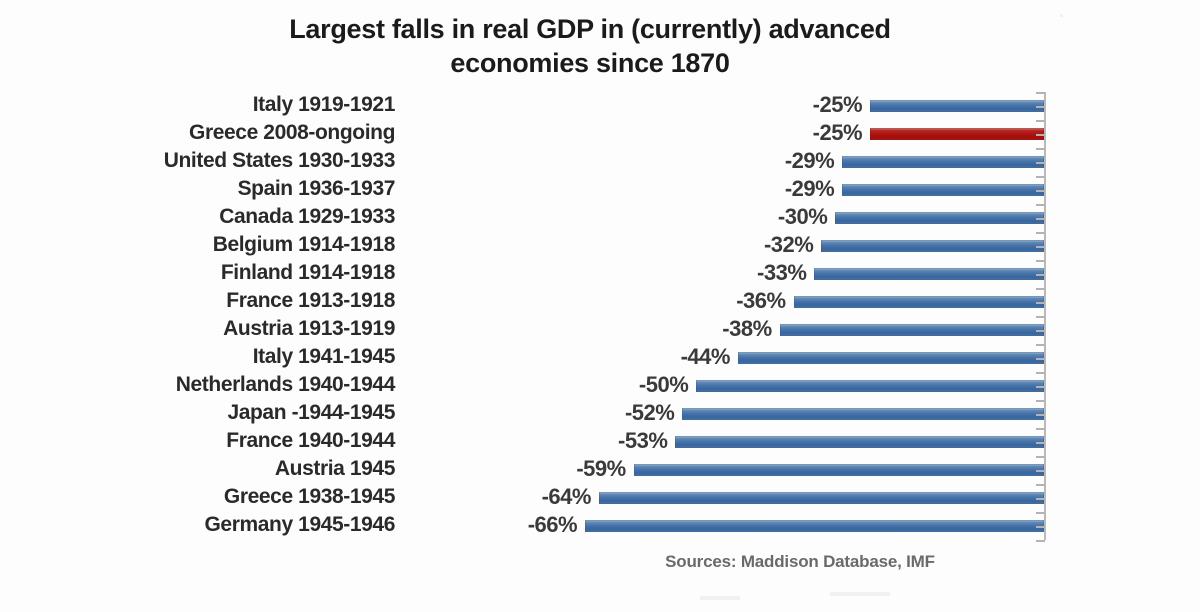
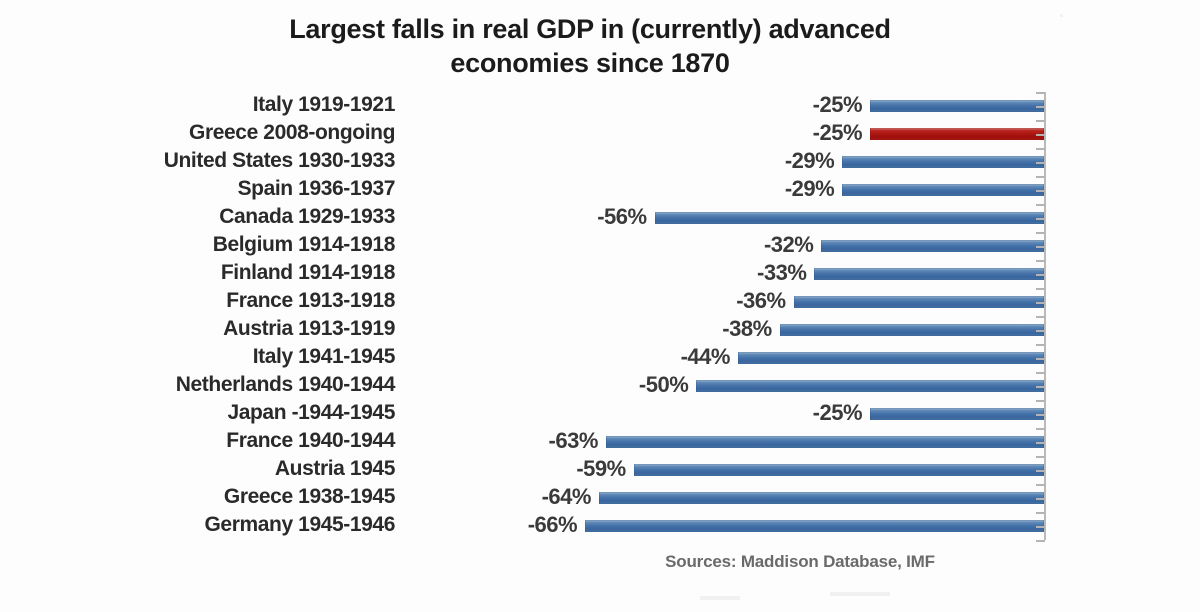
Canada 1929-1933: -30% -> -56%
Japan -1944-1945: -52% -> -25%
France 1940-1944: -53% -> -63%
